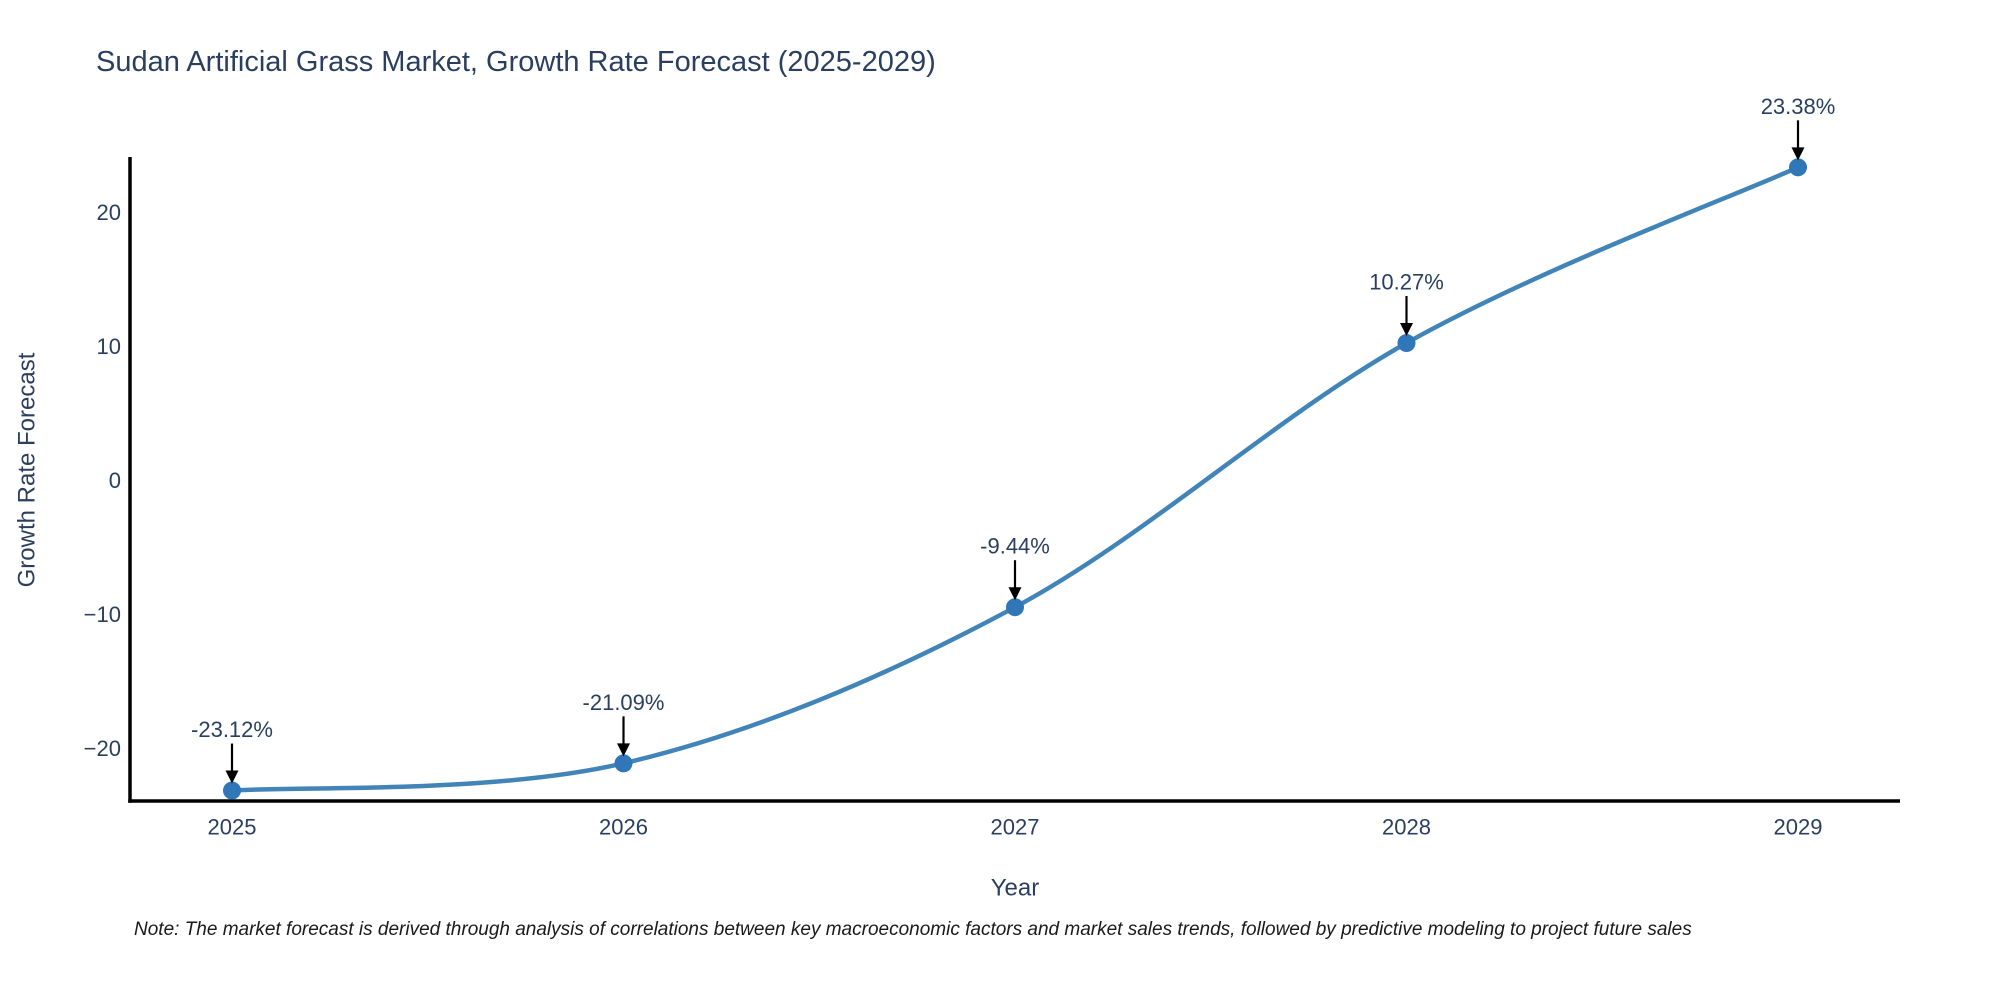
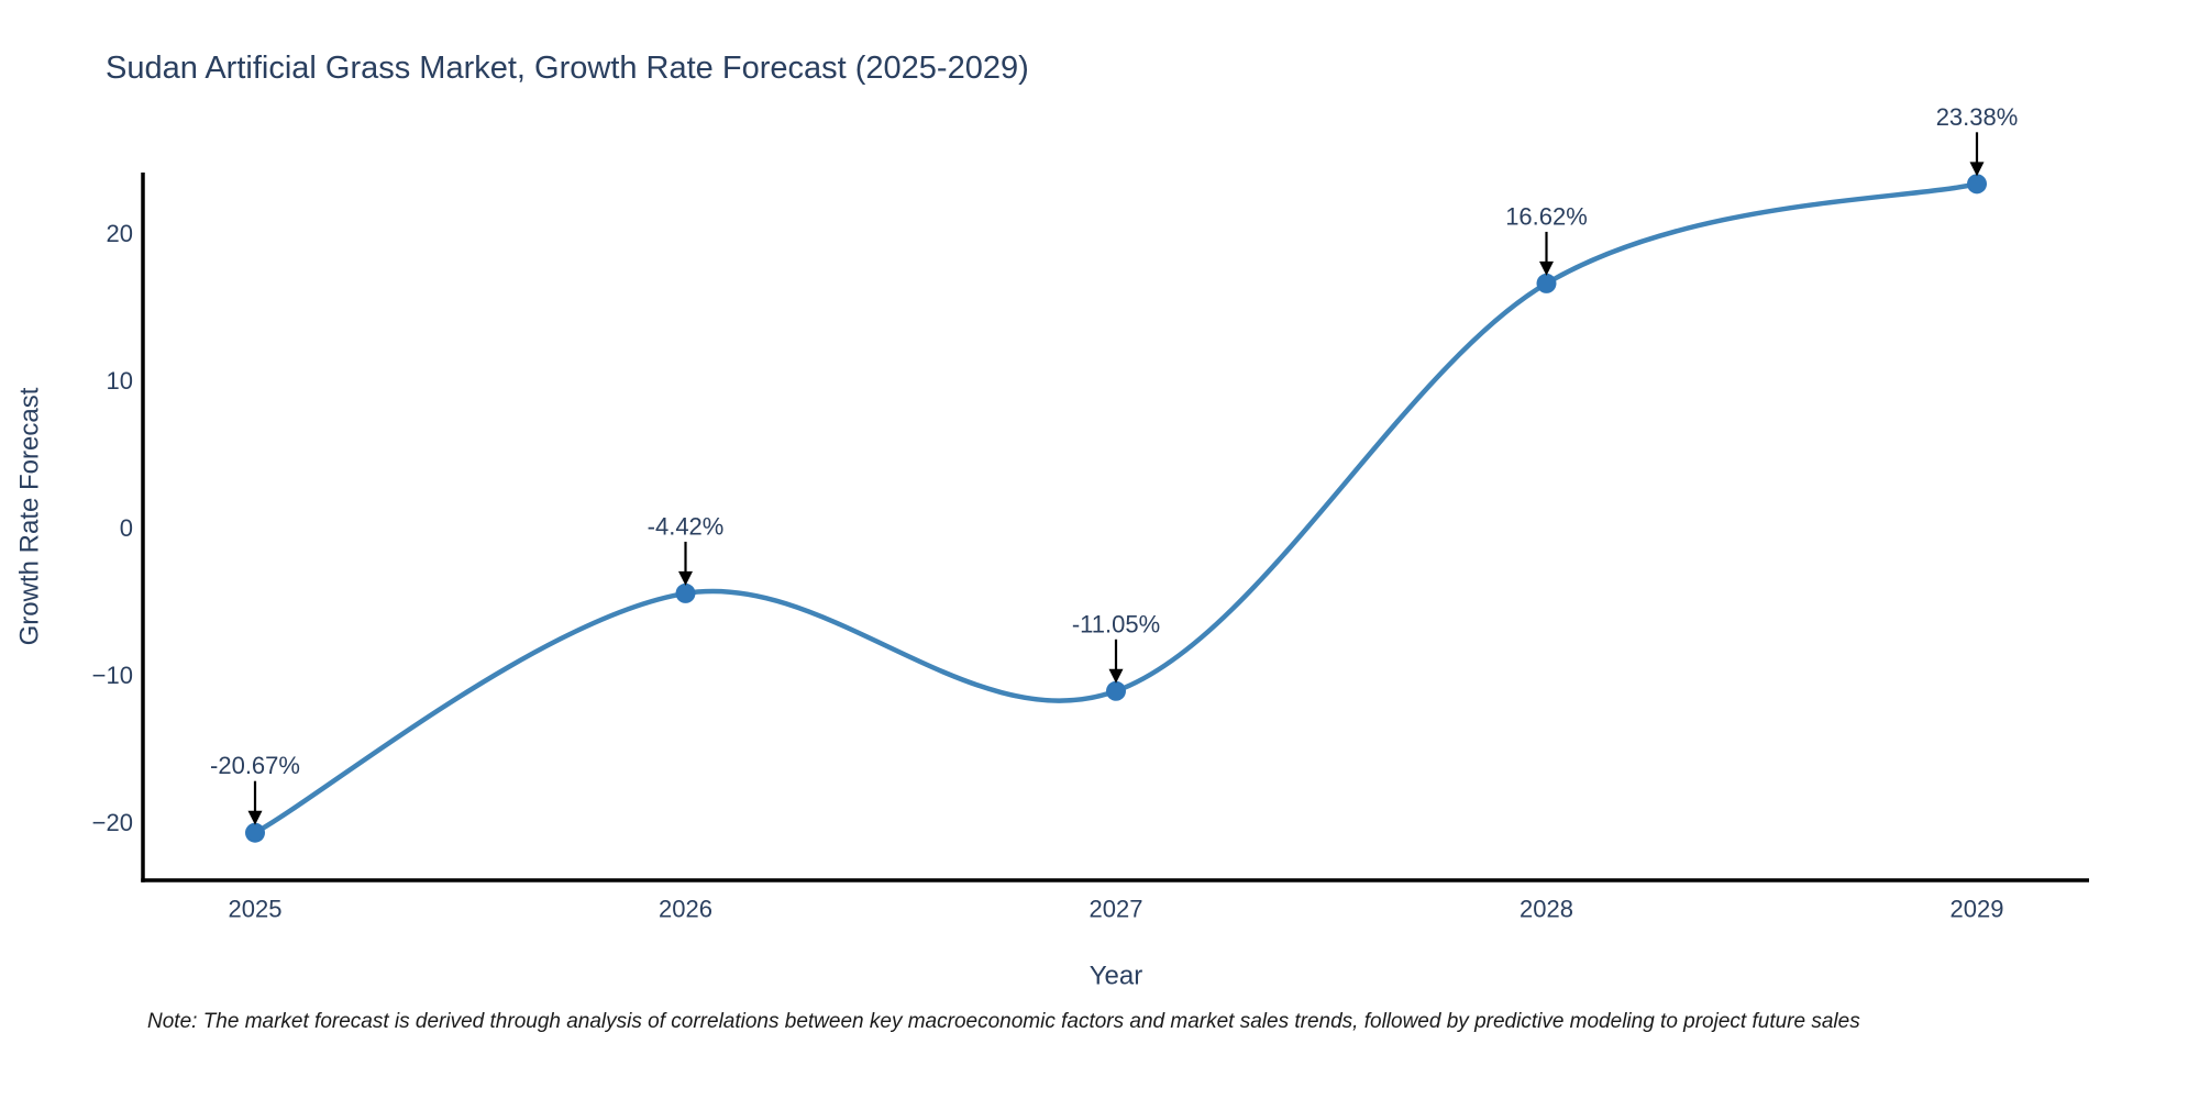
2025: -23.12% -> -20.67%
2026: -21.09% -> -4.42%
2027: -9.44% -> -11.05%
2028: 10.27% -> 16.62%
